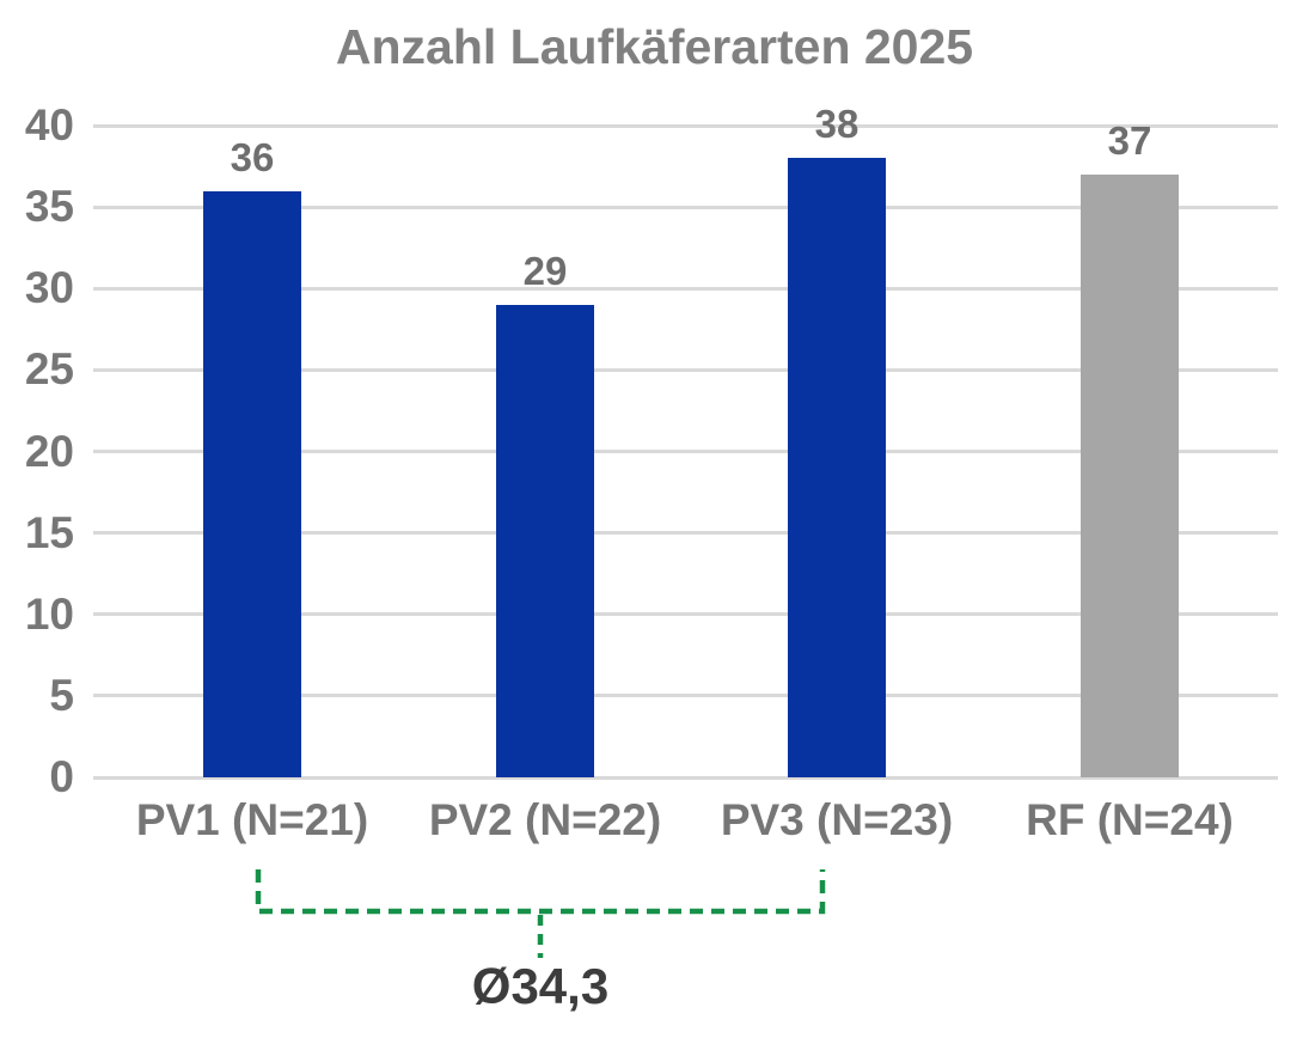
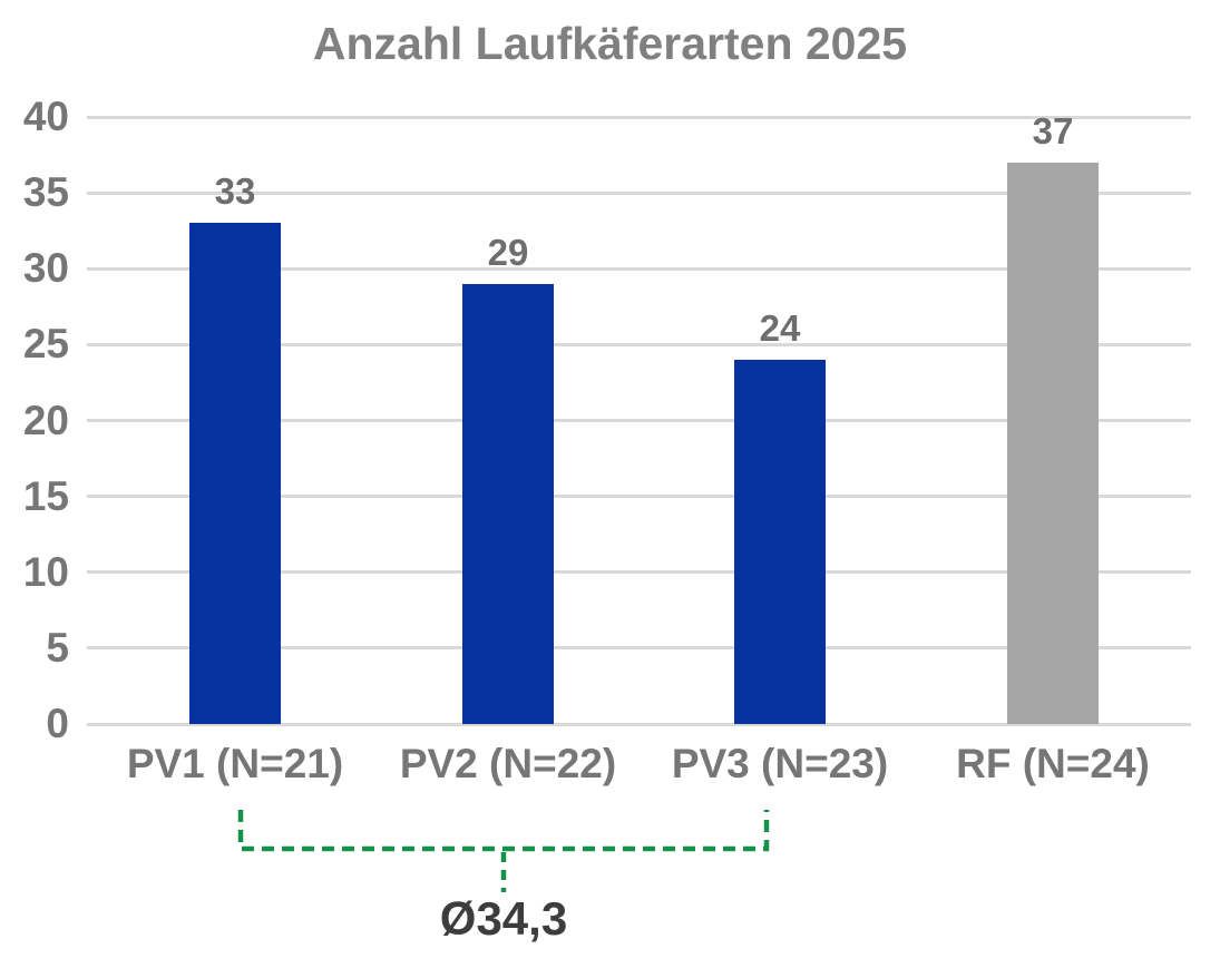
PV1 (N=21): 36 -> 33
PV3 (N=23): 38 -> 24
